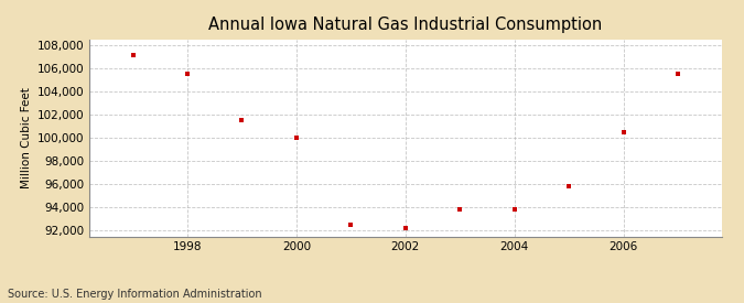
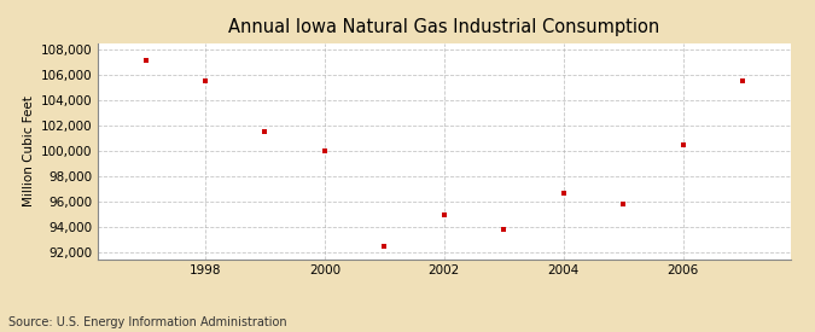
2002: 92,200 -> 95,000
2004: 93,800 -> 96,700
